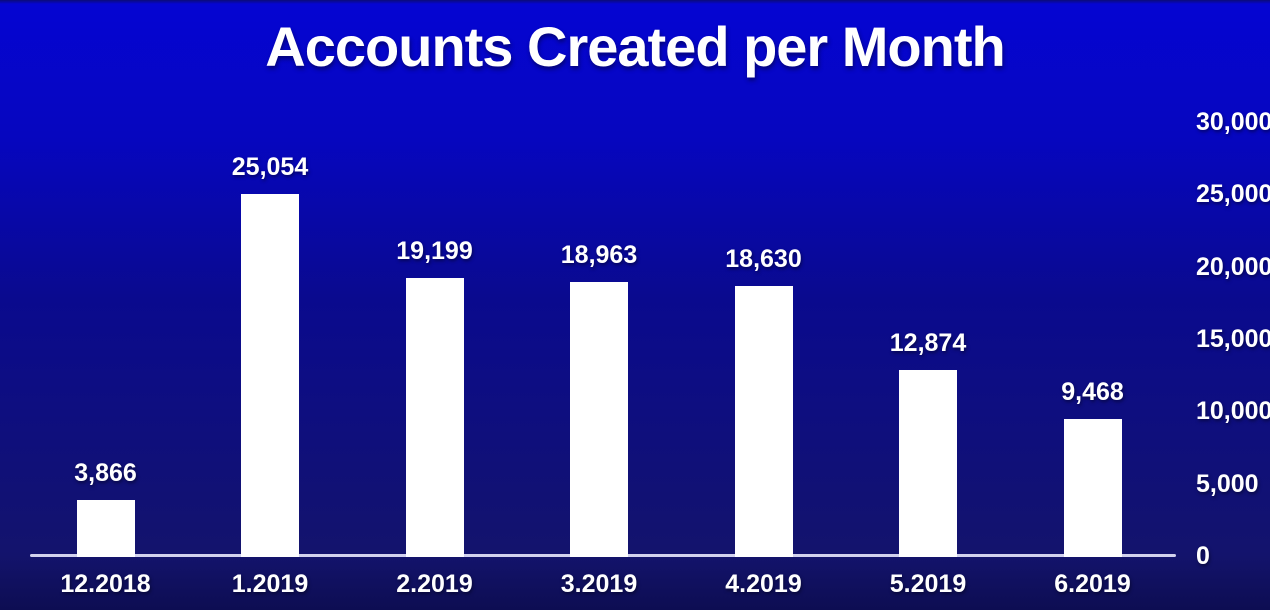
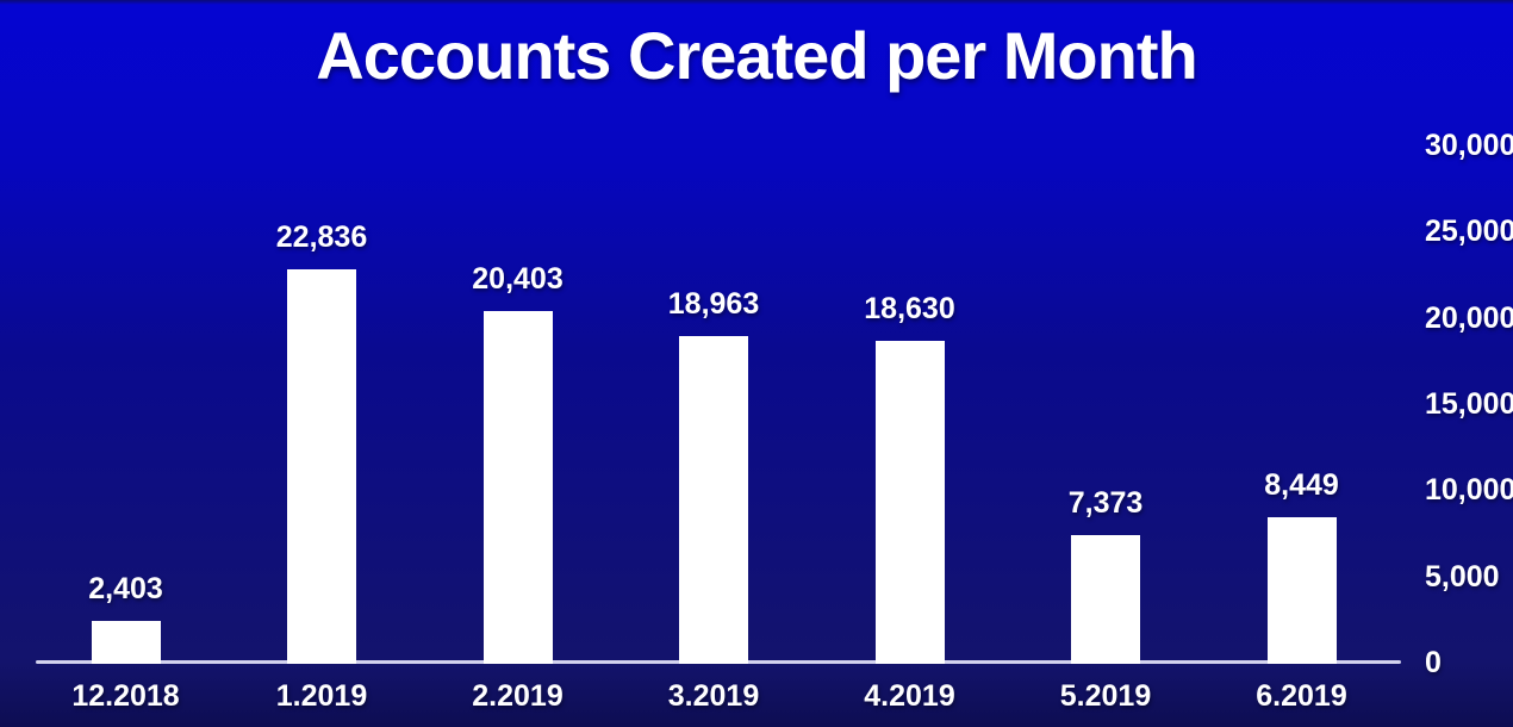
12.2018: 3,866 -> 2,403
1.2019: 25,054 -> 22,836
2.2019: 19,199 -> 20,403
5.2019: 12,874 -> 7,373
6.2019: 9,468 -> 8,449
